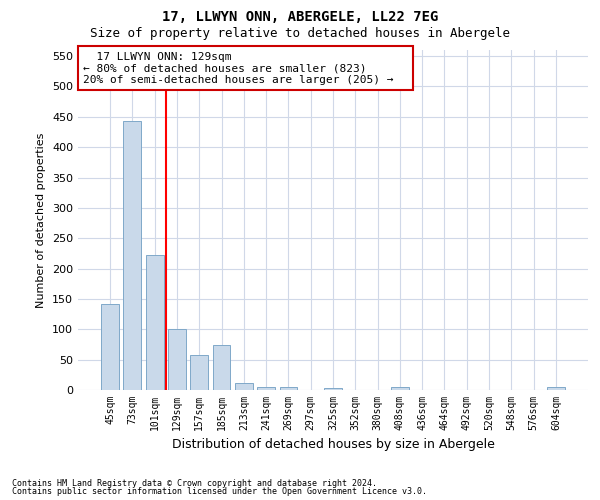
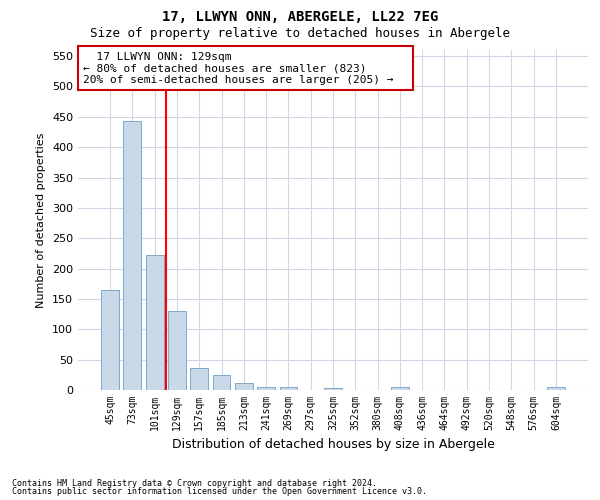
45sqm: 142 -> 165
129sqm: 100 -> 130
157sqm: 58 -> 37
185sqm: 74 -> 25
